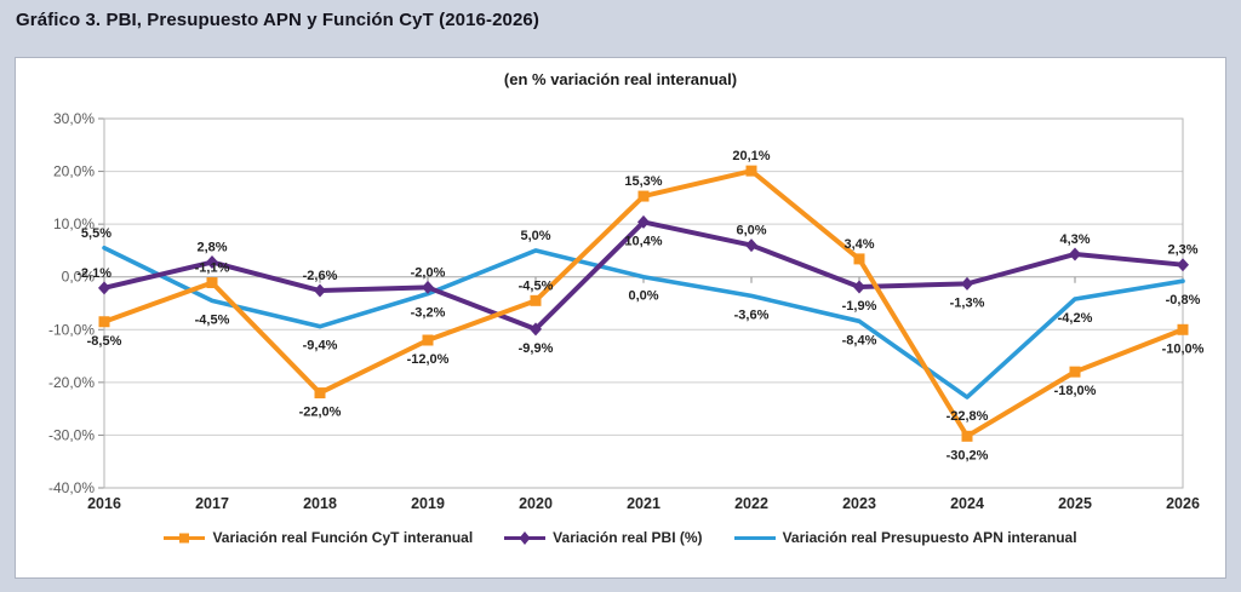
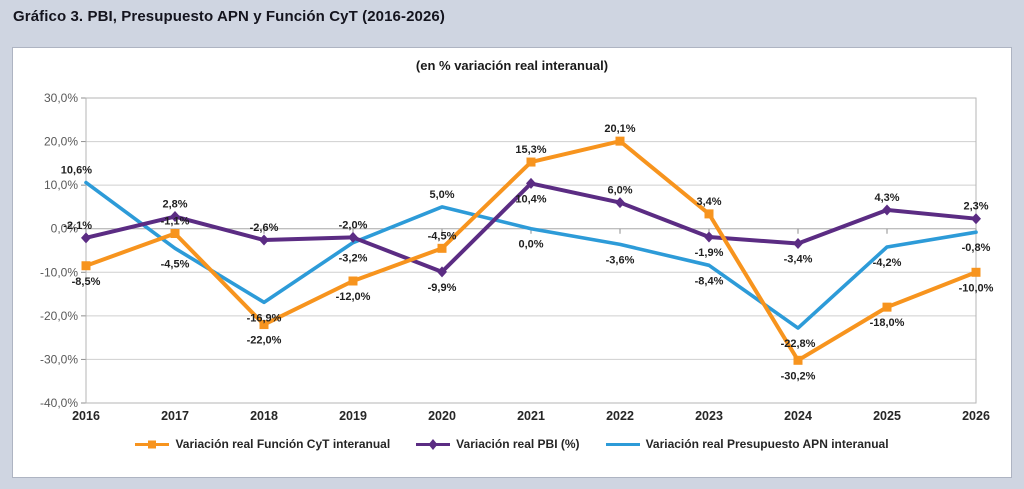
Variación real Presupuesto APN interanual/2016: 5,5% -> 10,6%
Variación real Presupuesto APN interanual/2018: -9,4% -> -16,9%
Variación real PBI (%)/2024: -1,3% -> -3,4%
